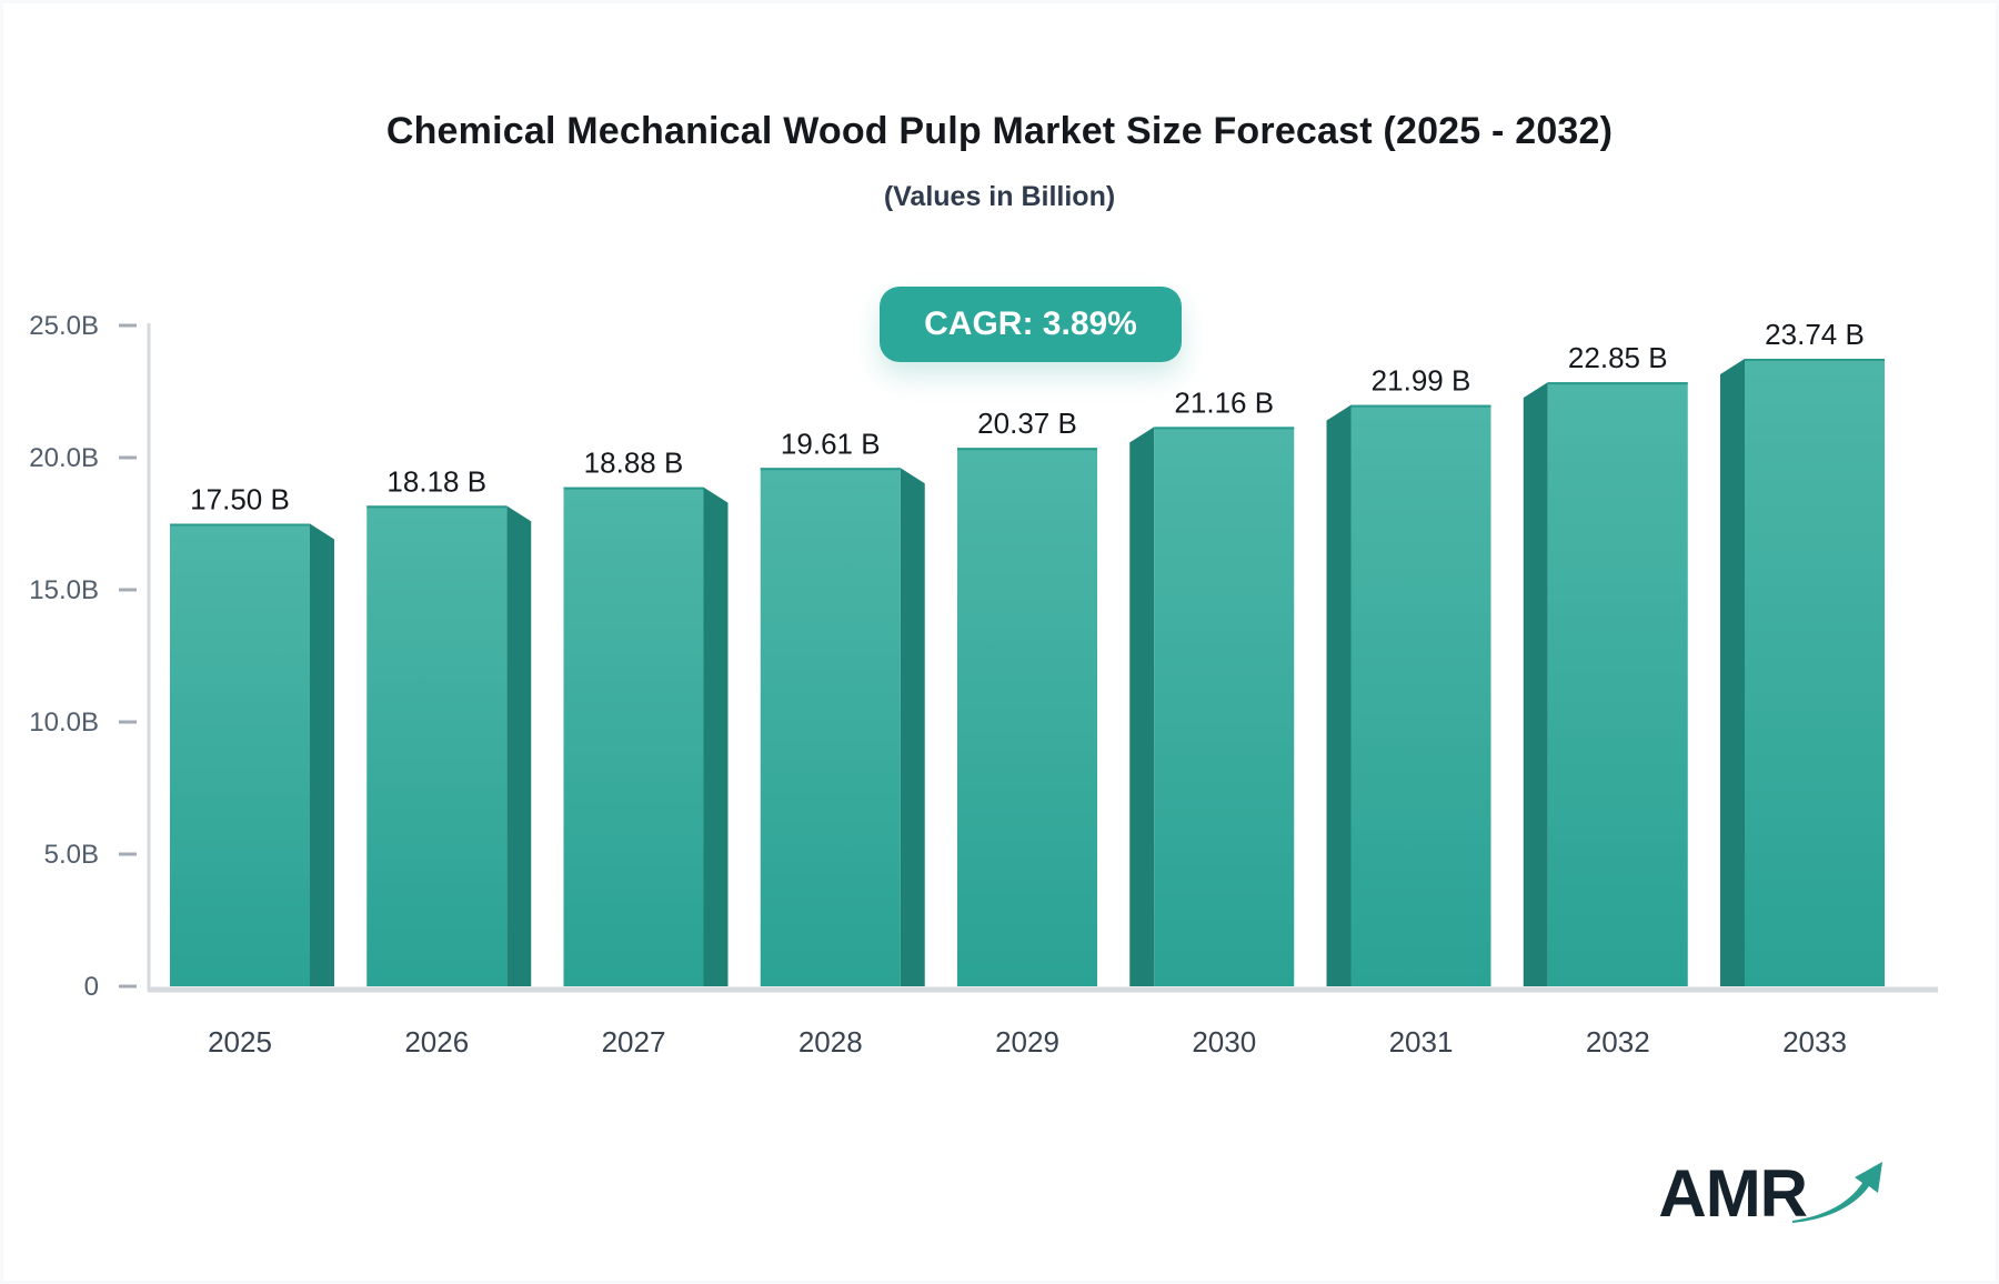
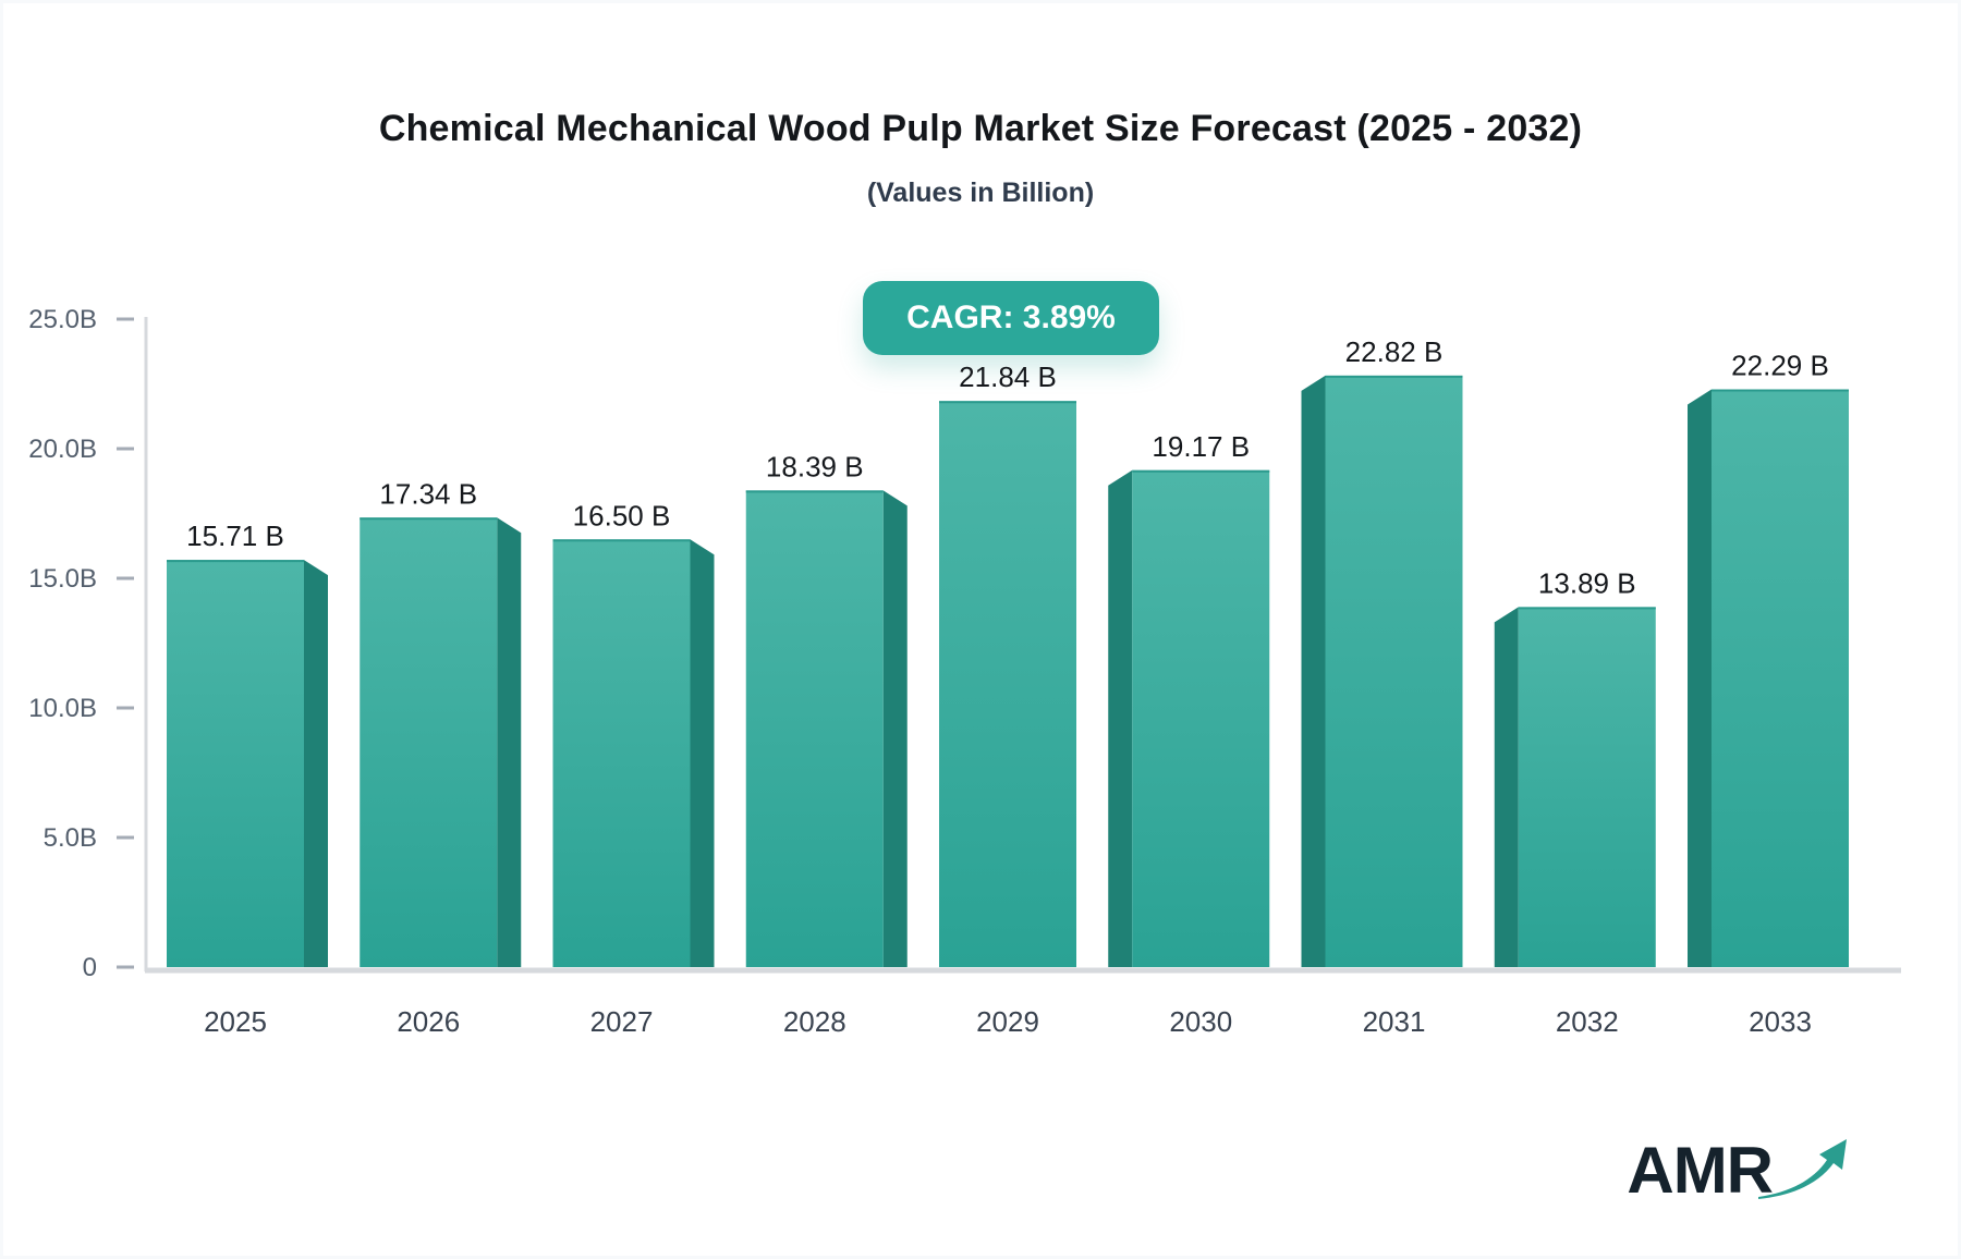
2025: 17.50 -> 15.71
2026: 18.18 -> 17.34
2027: 18.88 -> 16.50
2028: 19.61 -> 18.39
2029: 20.37 -> 21.84
2030: 21.16 -> 19.17
2031: 21.99 -> 22.82
2032: 22.85 -> 13.89
2033: 23.74 -> 22.29
